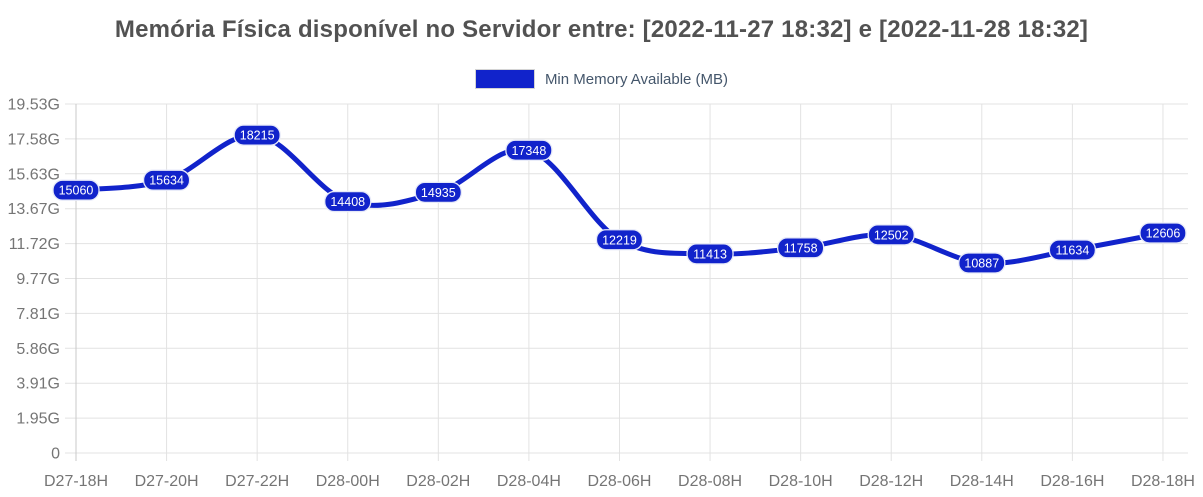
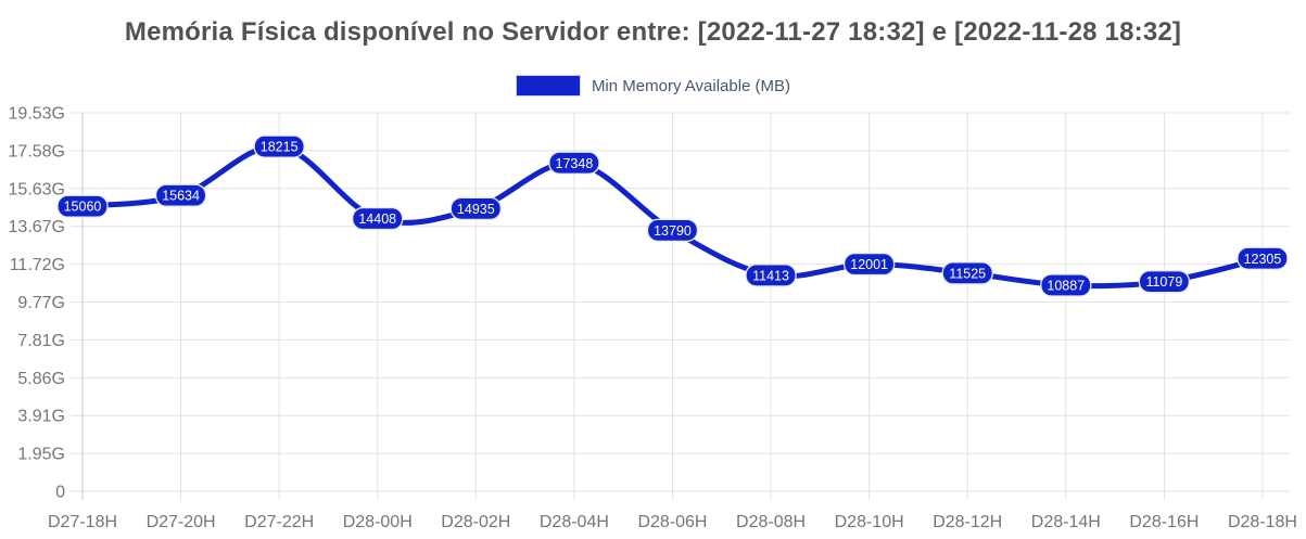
D28-06H: 12219 -> 13790
D28-10H: 11758 -> 12001
D28-12H: 12502 -> 11525
D28-16H: 11634 -> 11079
D28-18H: 12606 -> 12305
